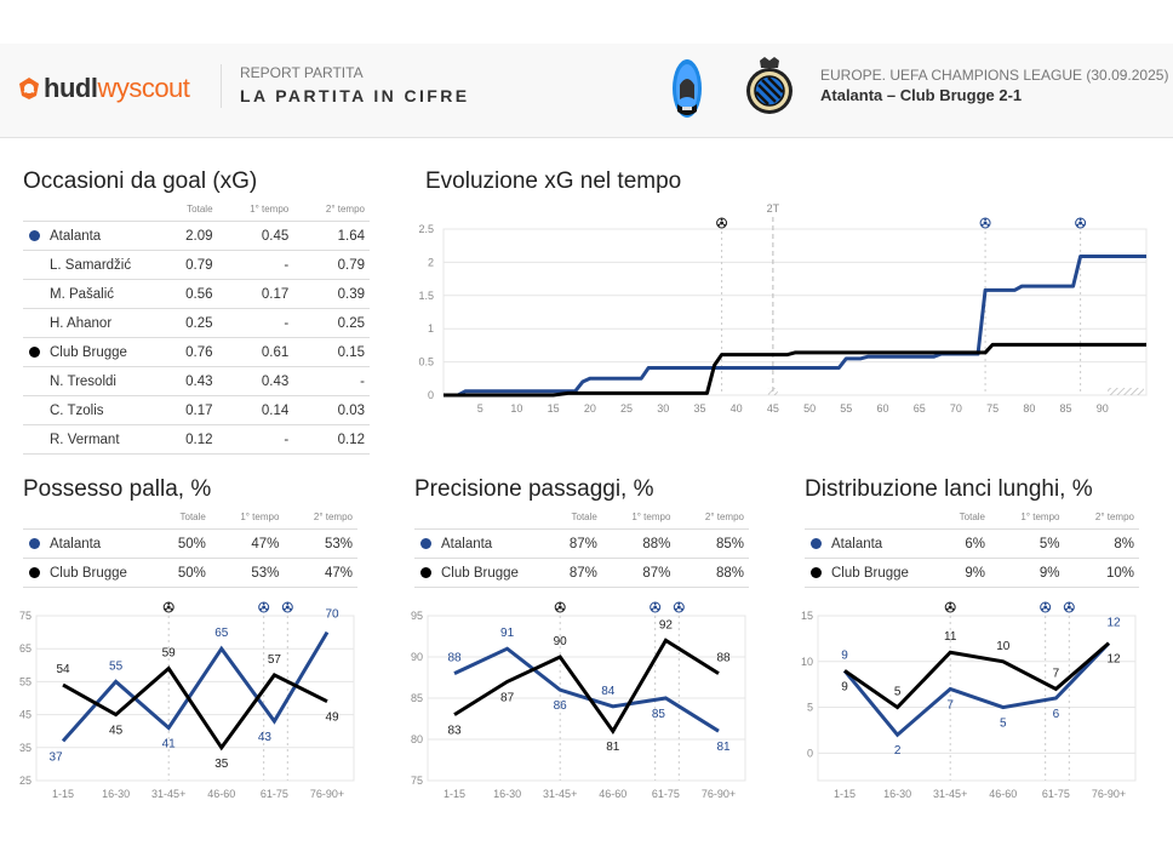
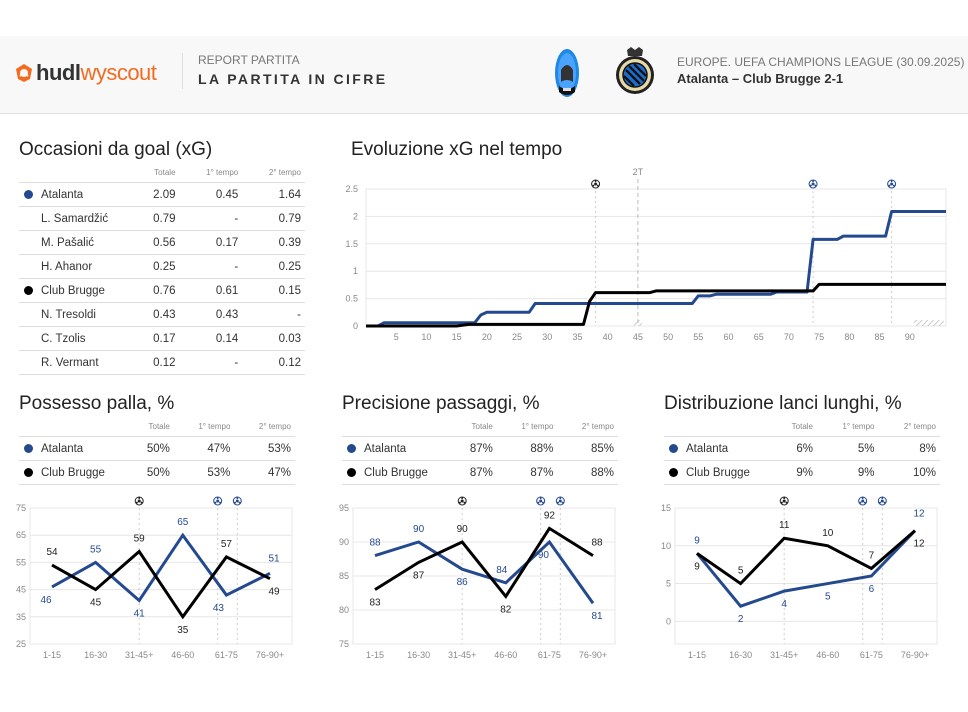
Possesso palla, %/Atalanta/1-15: 37 -> 46
Possesso palla, %/Atalanta/76-90+: 70 -> 51
Precisione passaggi, %/Atalanta/16-30: 91 -> 90
Precisione passaggi, %/Club Brugge/46-60: 81 -> 82
Precisione passaggi, %/Atalanta/61-75: 85 -> 90
Distribuzione lanci lunghi, %/Atalanta/31-45+: 7 -> 4
